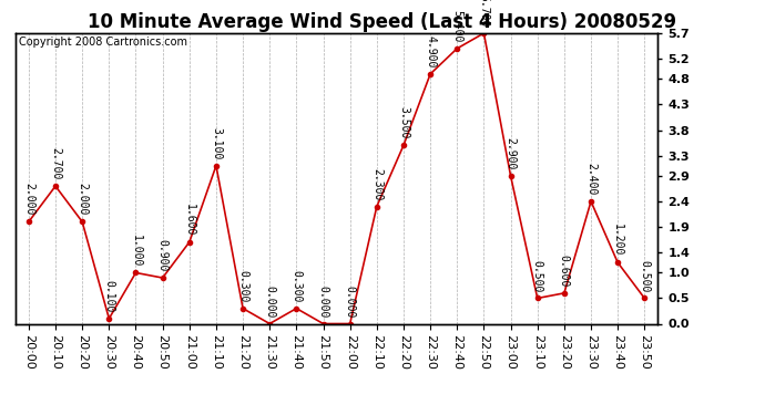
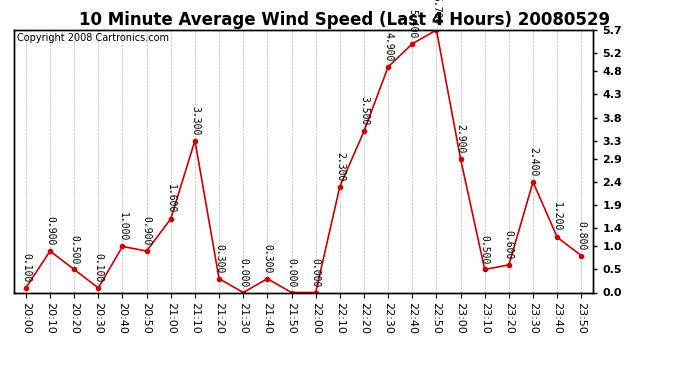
20:00: 2.000 -> 0.100
20:10: 2.700 -> 0.900
20:20: 2.000 -> 0.500
21:10: 3.100 -> 3.300
23:50: 0.500 -> 0.800
